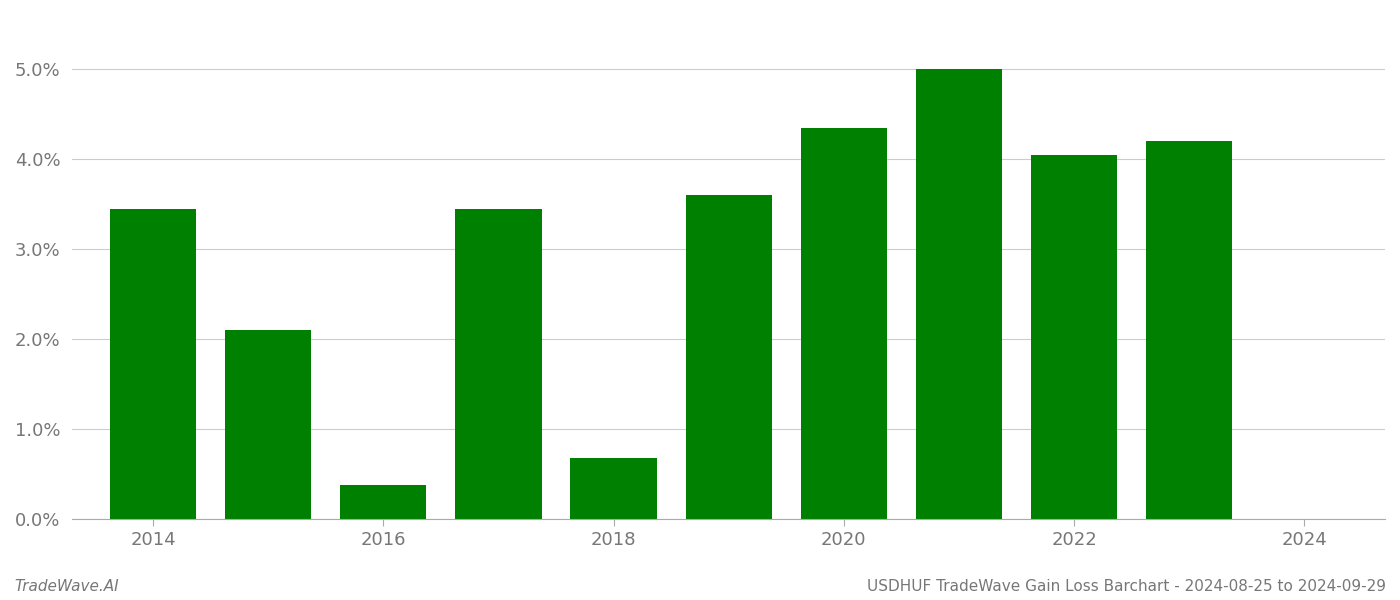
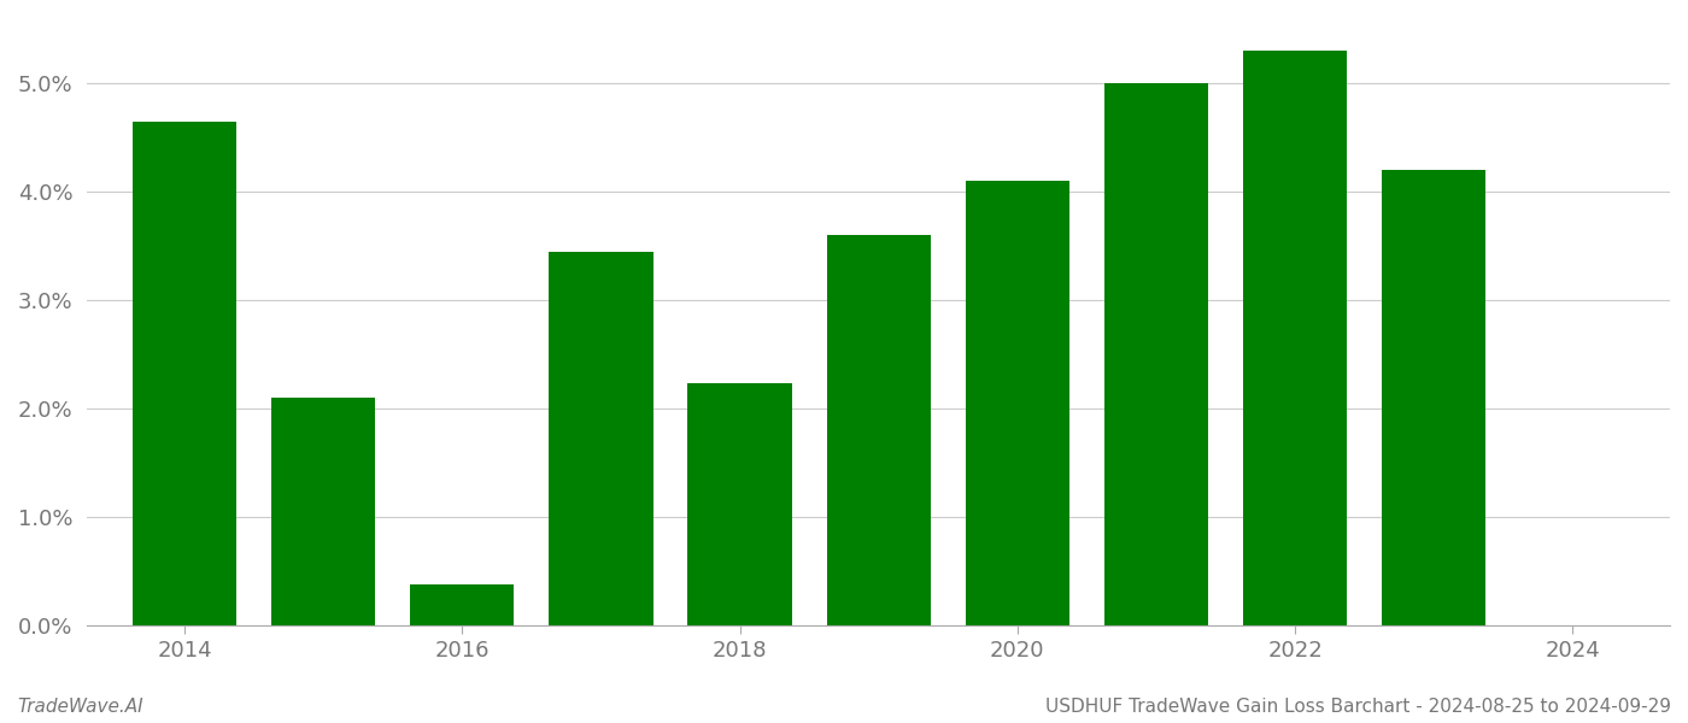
2014: 3.45% -> 4.64%
2018: 0.68% -> 2.24%
2020: 4.35% -> 4.10%
2022: 4.05% -> 5.30%
